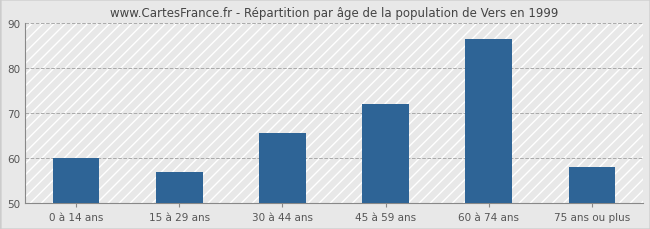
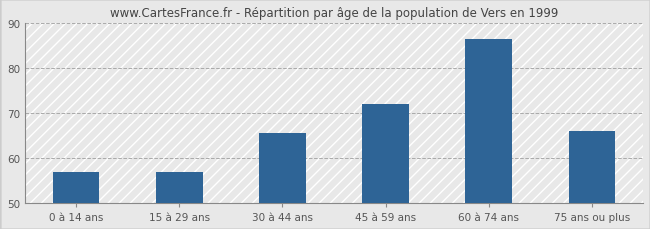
0 à 14 ans: 60.0 -> 57.0
75 ans ou plus: 58.0 -> 66.0
